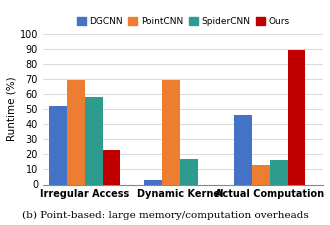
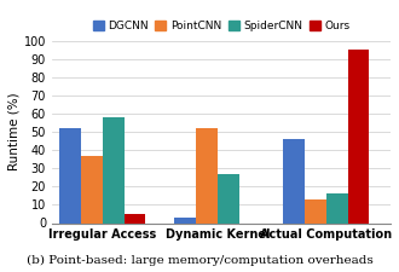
PointCNN/Irregular Access: 69 -> 37
Ours/Irregular Access: 23 -> 5
PointCNN/Dynamic Kernel: 69 -> 52
SpiderCNN/Dynamic Kernel: 17 -> 27
Ours/Actual Computation: 89 -> 95
